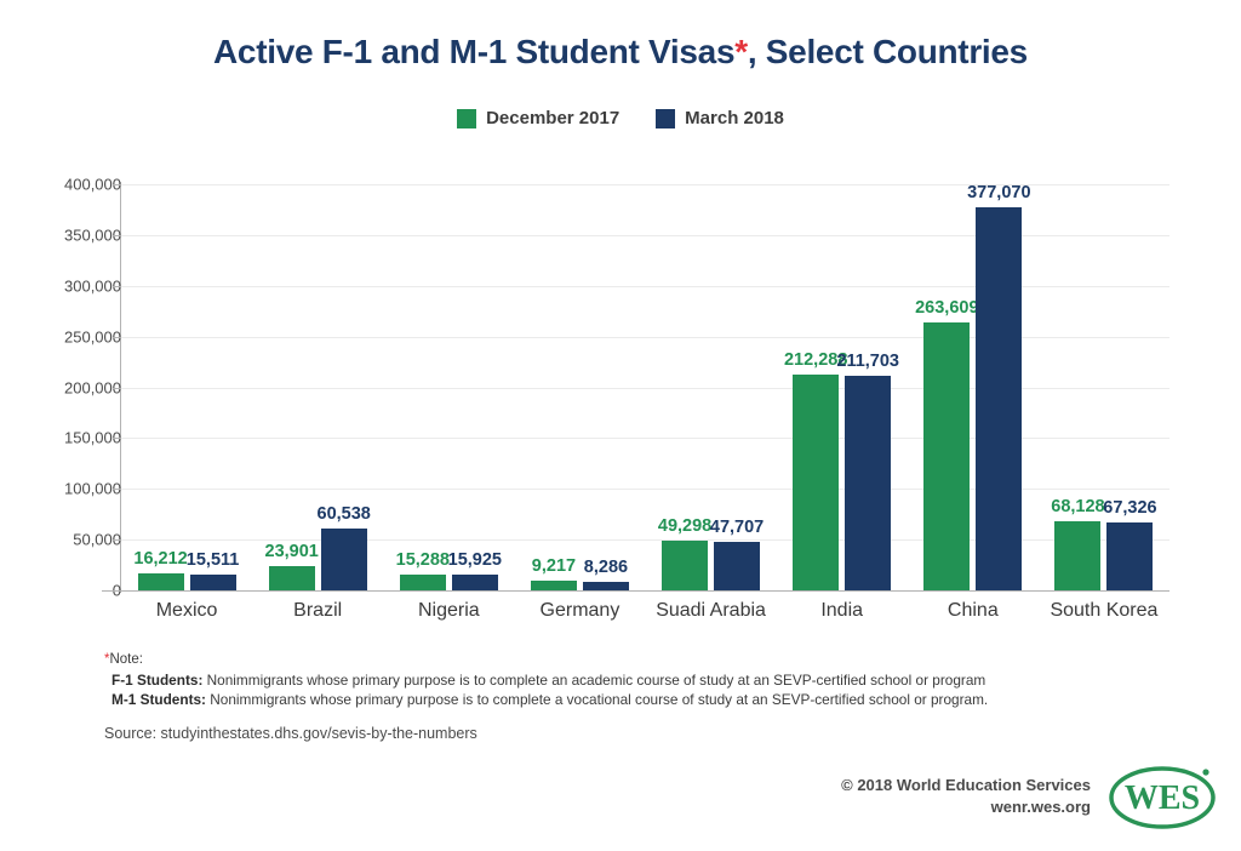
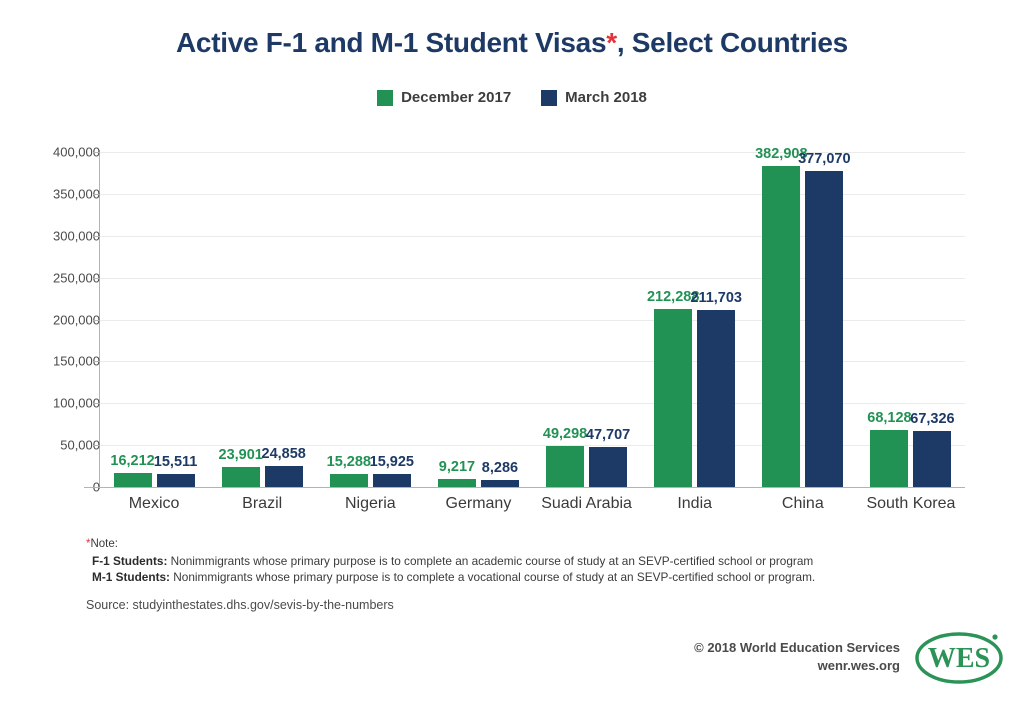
March 2018/Brazil: 60,538 -> 24,858
December 2017/China: 263,609 -> 382,908
